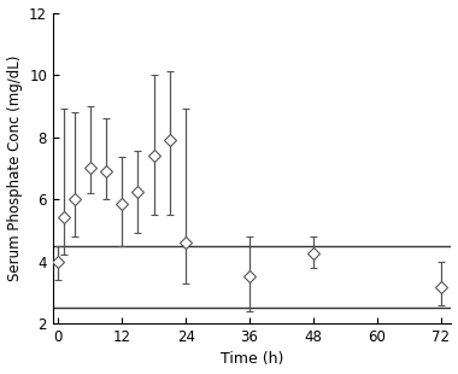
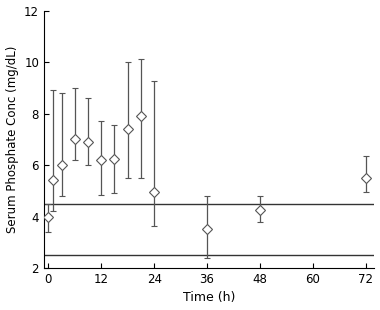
12: 5.85 -> 6.20
24: 4.60 -> 4.95
72: 3.15 -> 5.50
